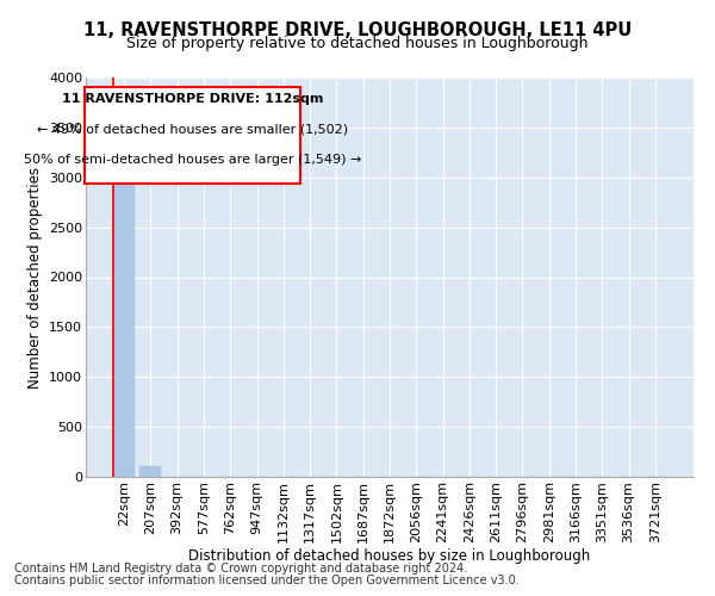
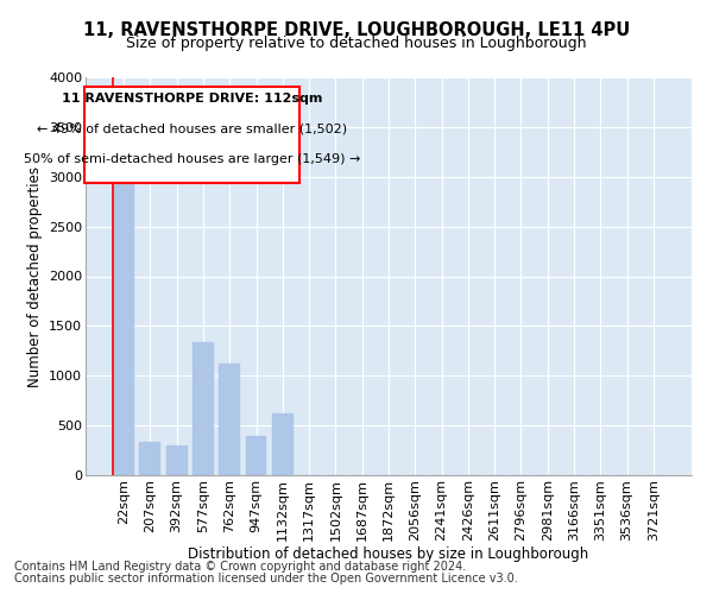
207sqm: 110 -> 340
392sqm: 0 -> 300
577sqm: 0 -> 1340
762sqm: 0 -> 1120
947sqm: 0 -> 400
1132sqm: 0 -> 620
